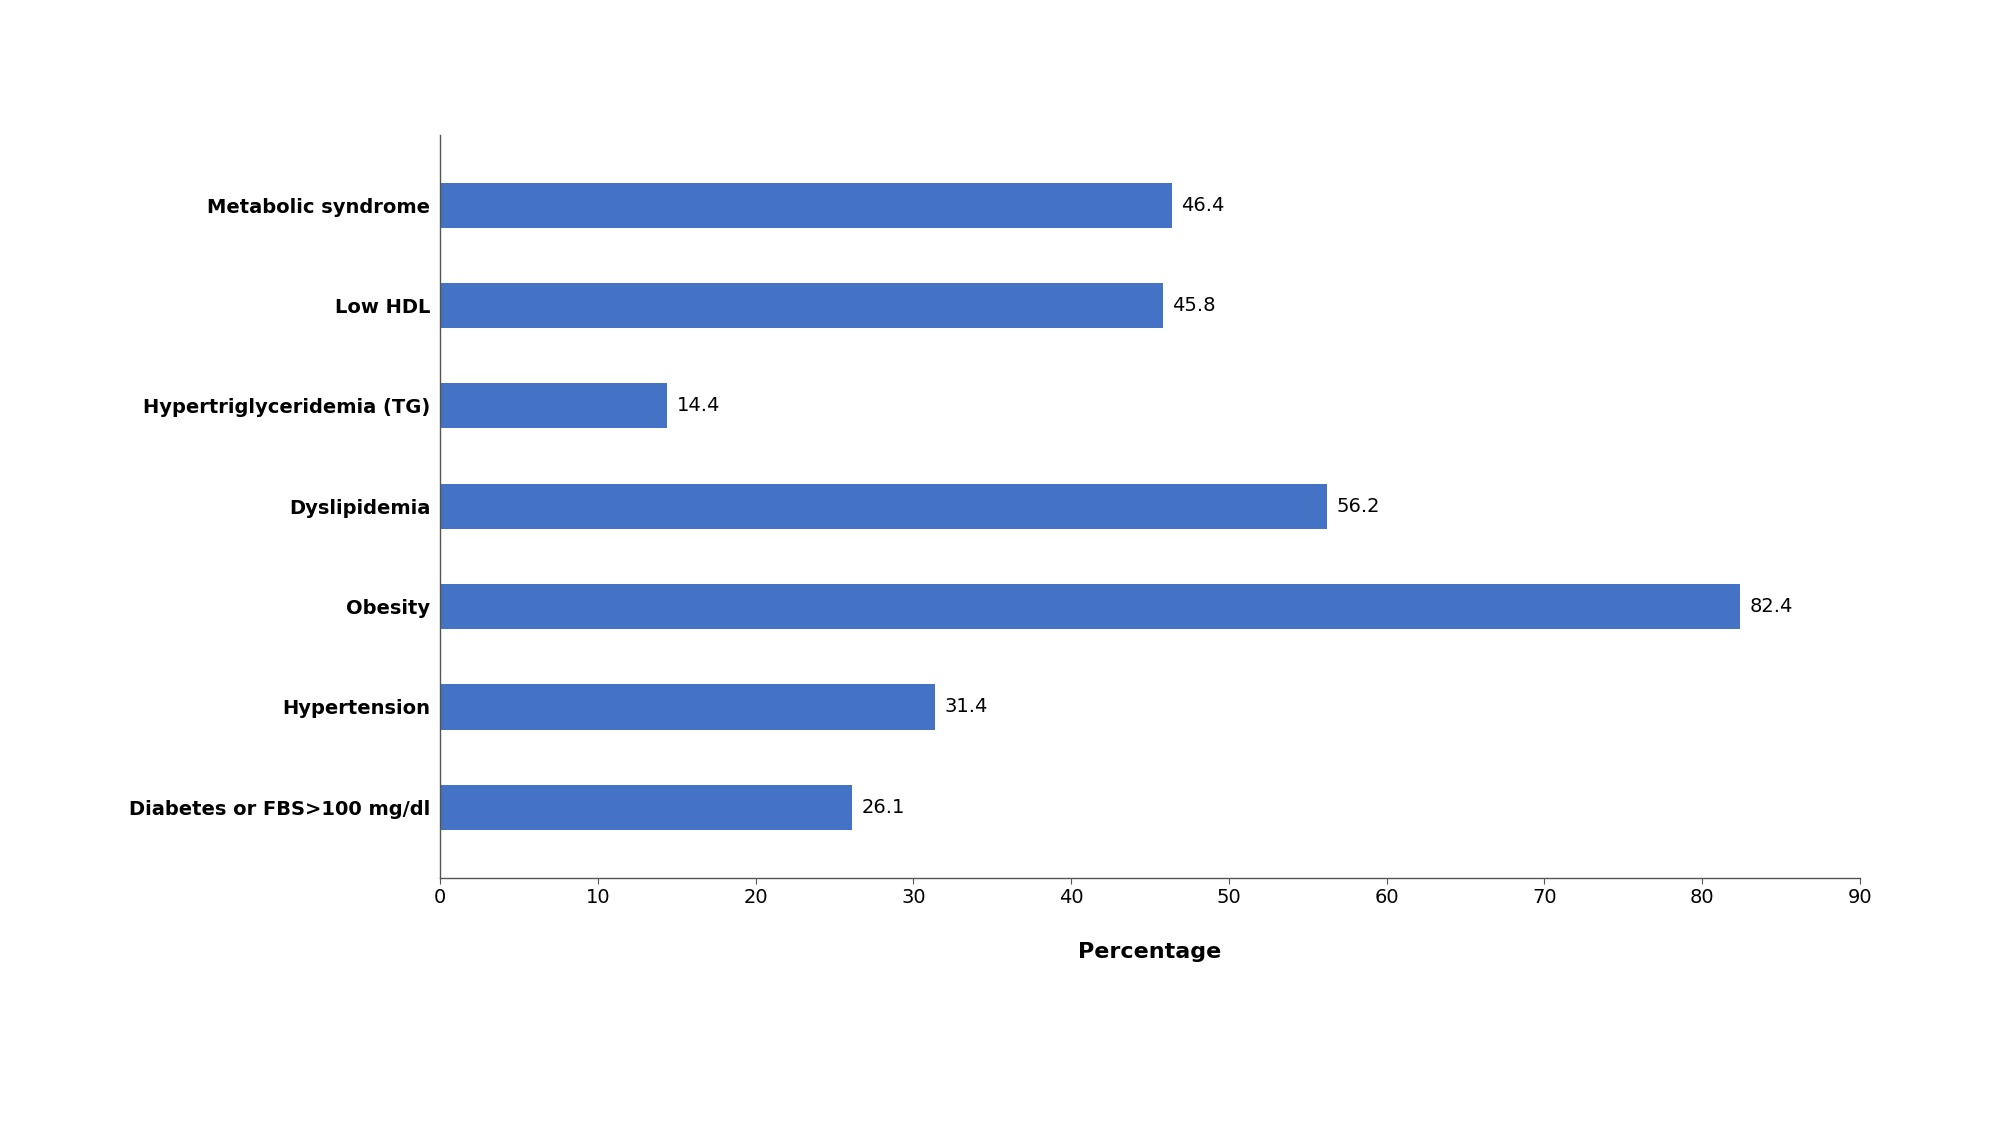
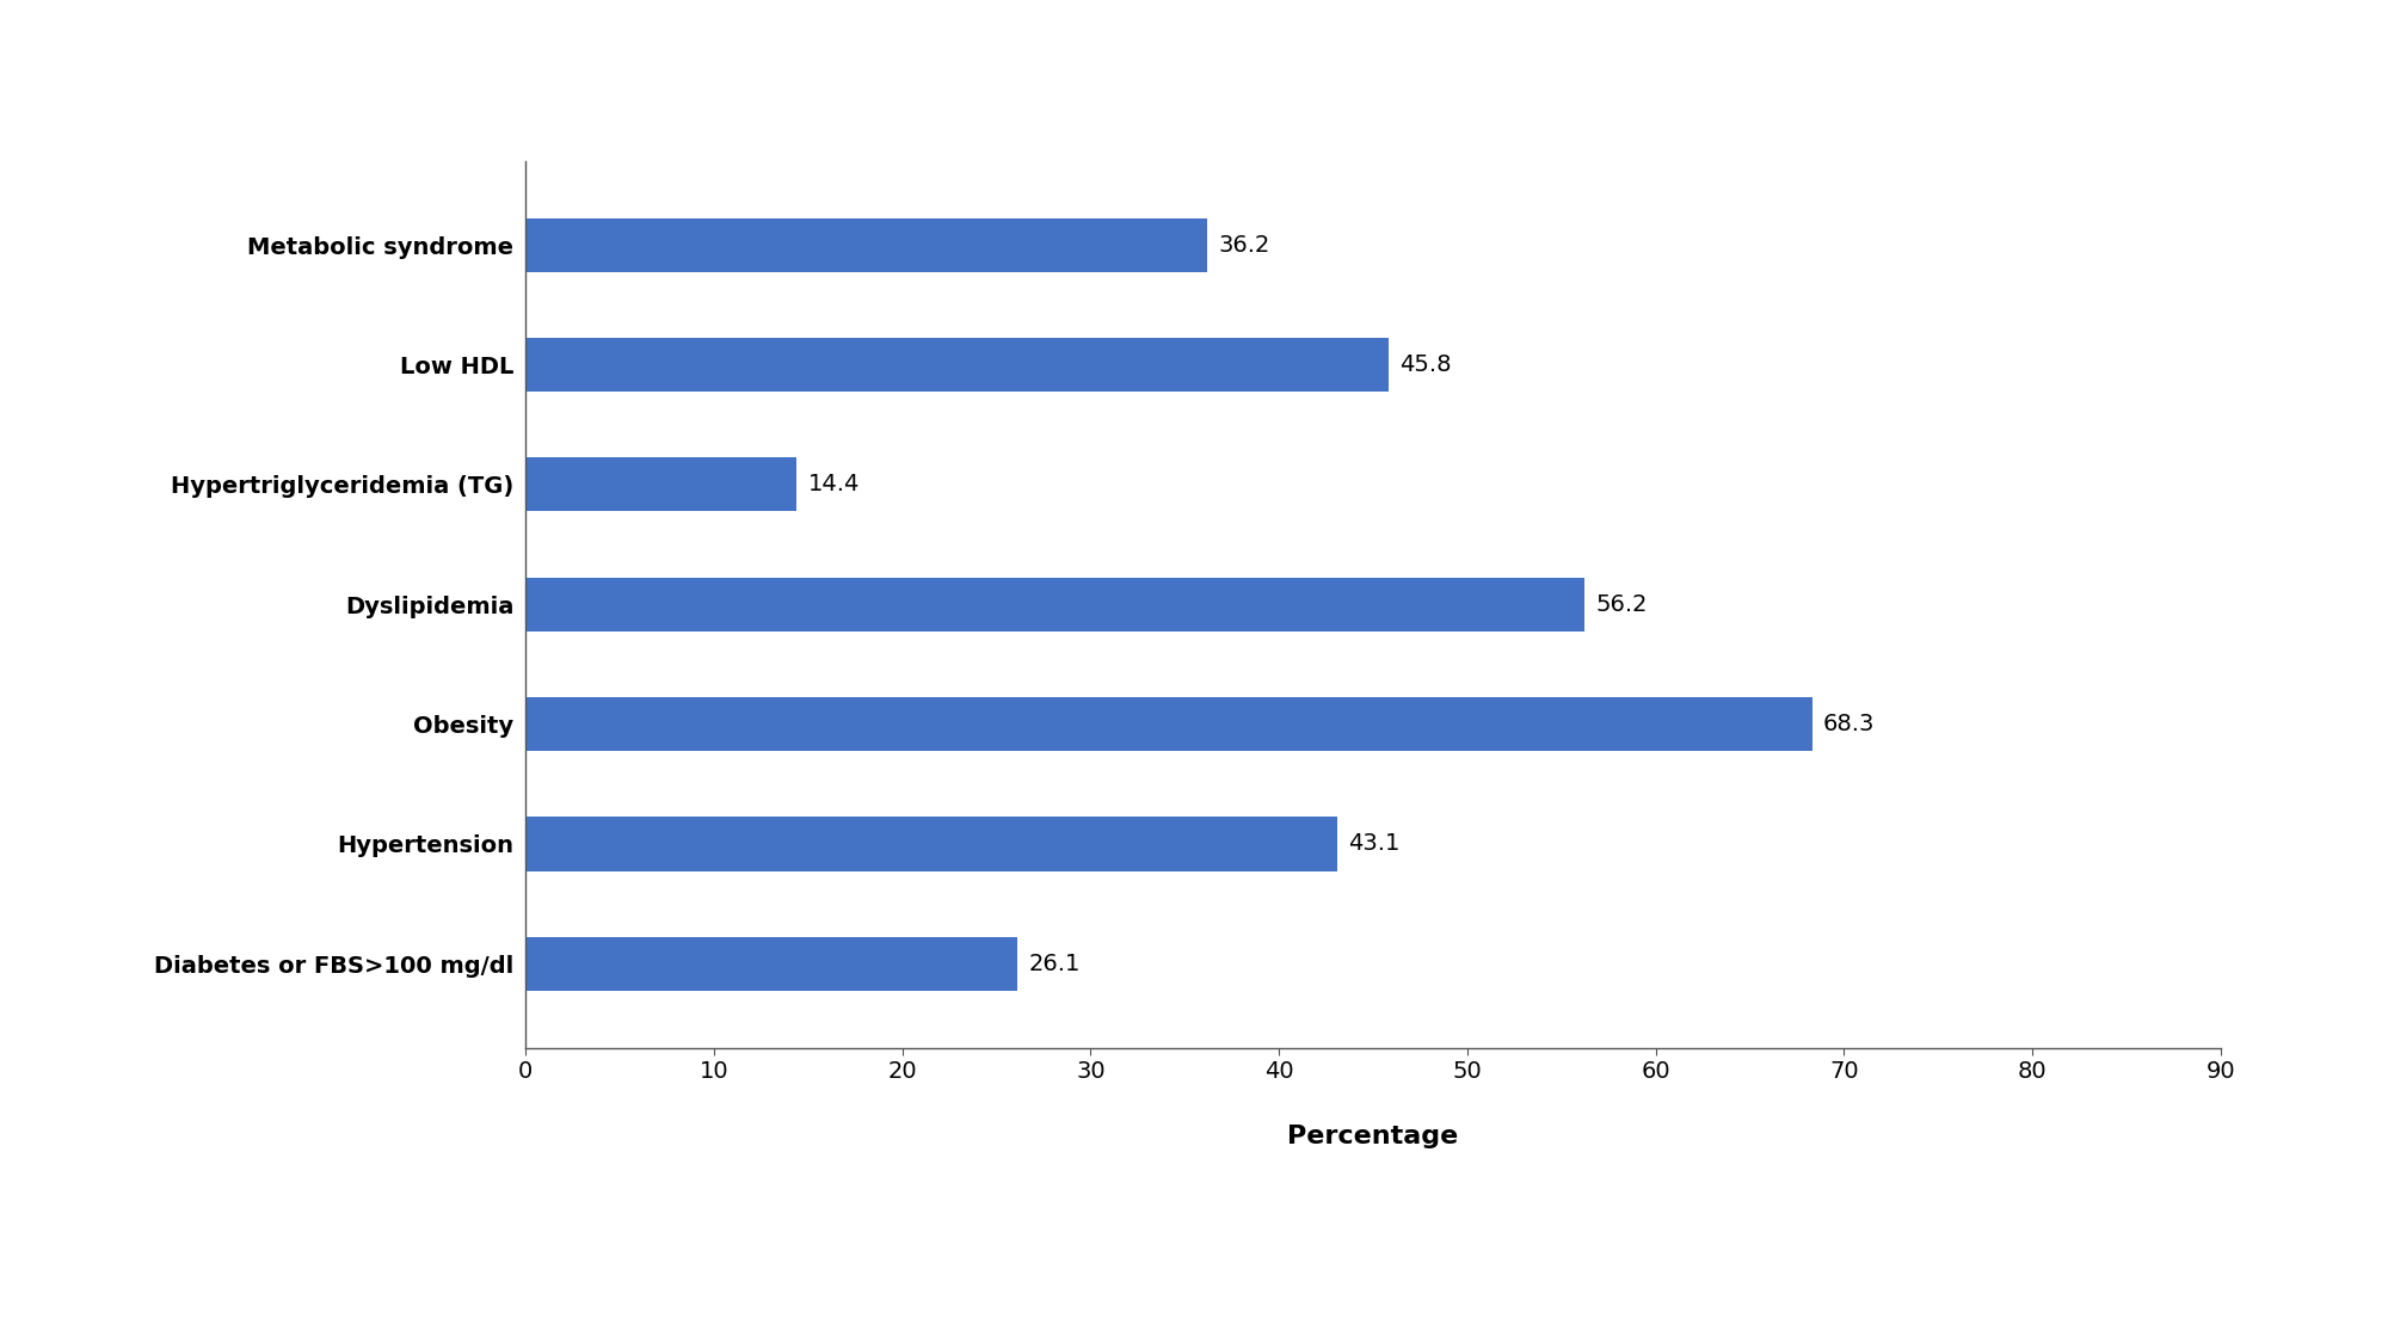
Metabolic syndrome: 46.4 -> 36.2
Obesity: 82.4 -> 68.3
Hypertension: 31.4 -> 43.1
